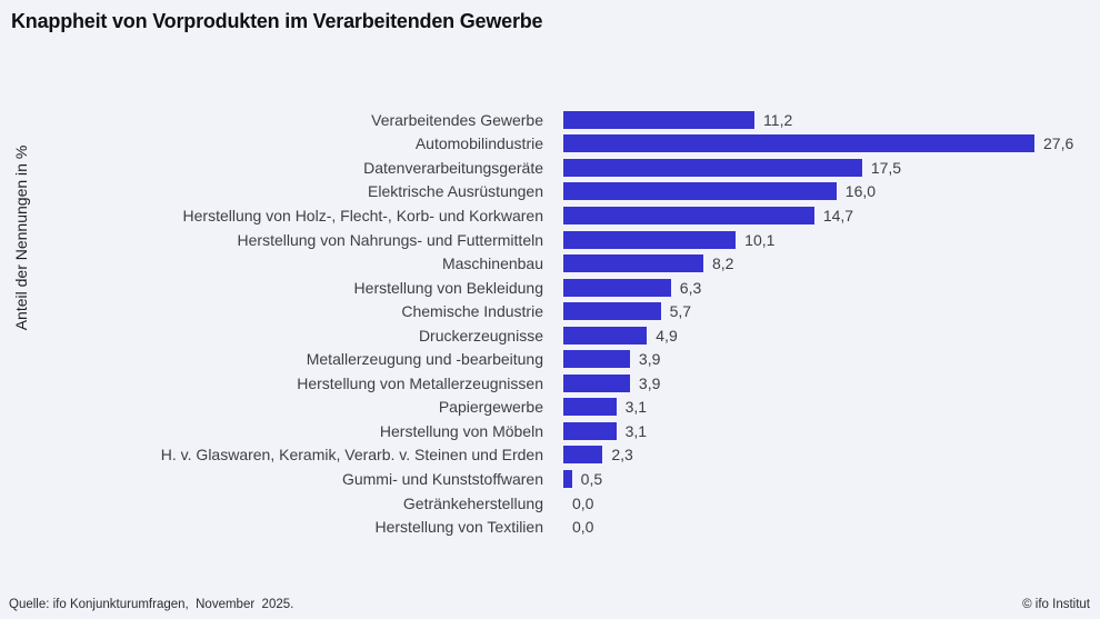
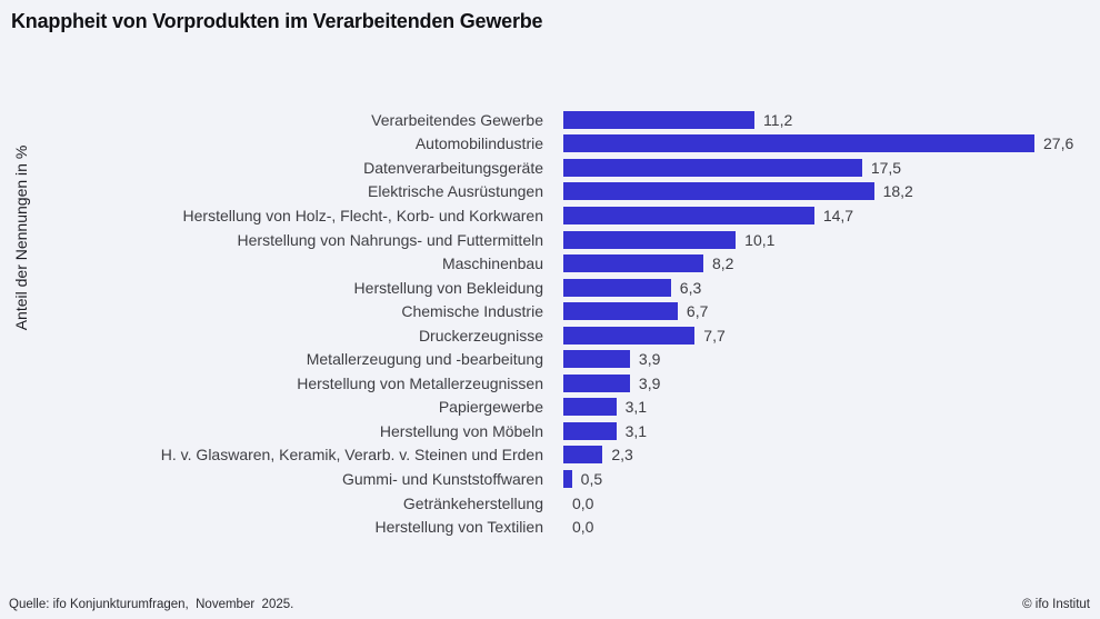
Elektrische Ausrüstungen: 16,0 -> 18,2
Chemische Industrie: 5,7 -> 6,7
Druckerzeugnisse: 4,9 -> 7,7
